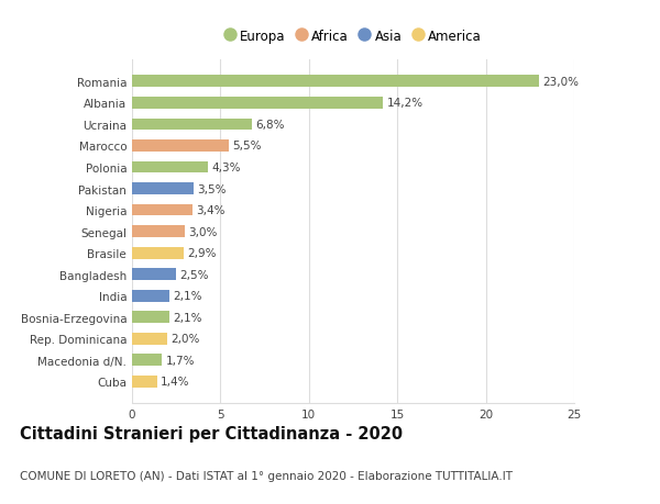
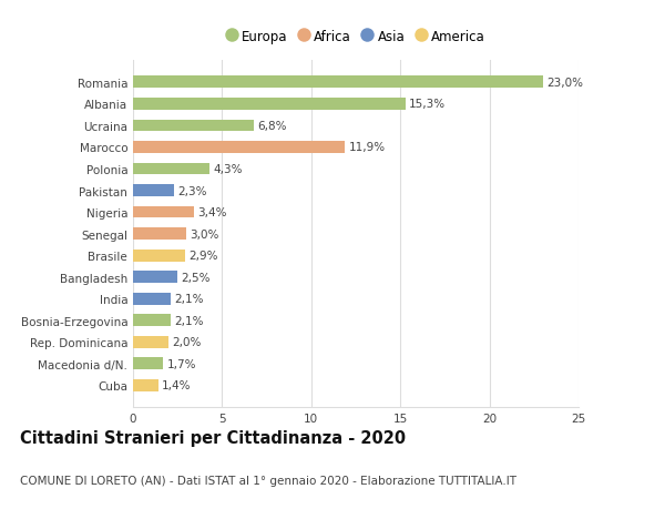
Albania: 14,2% -> 15,3%
Marocco: 5,5% -> 11,9%
Pakistan: 3,5% -> 2,3%
